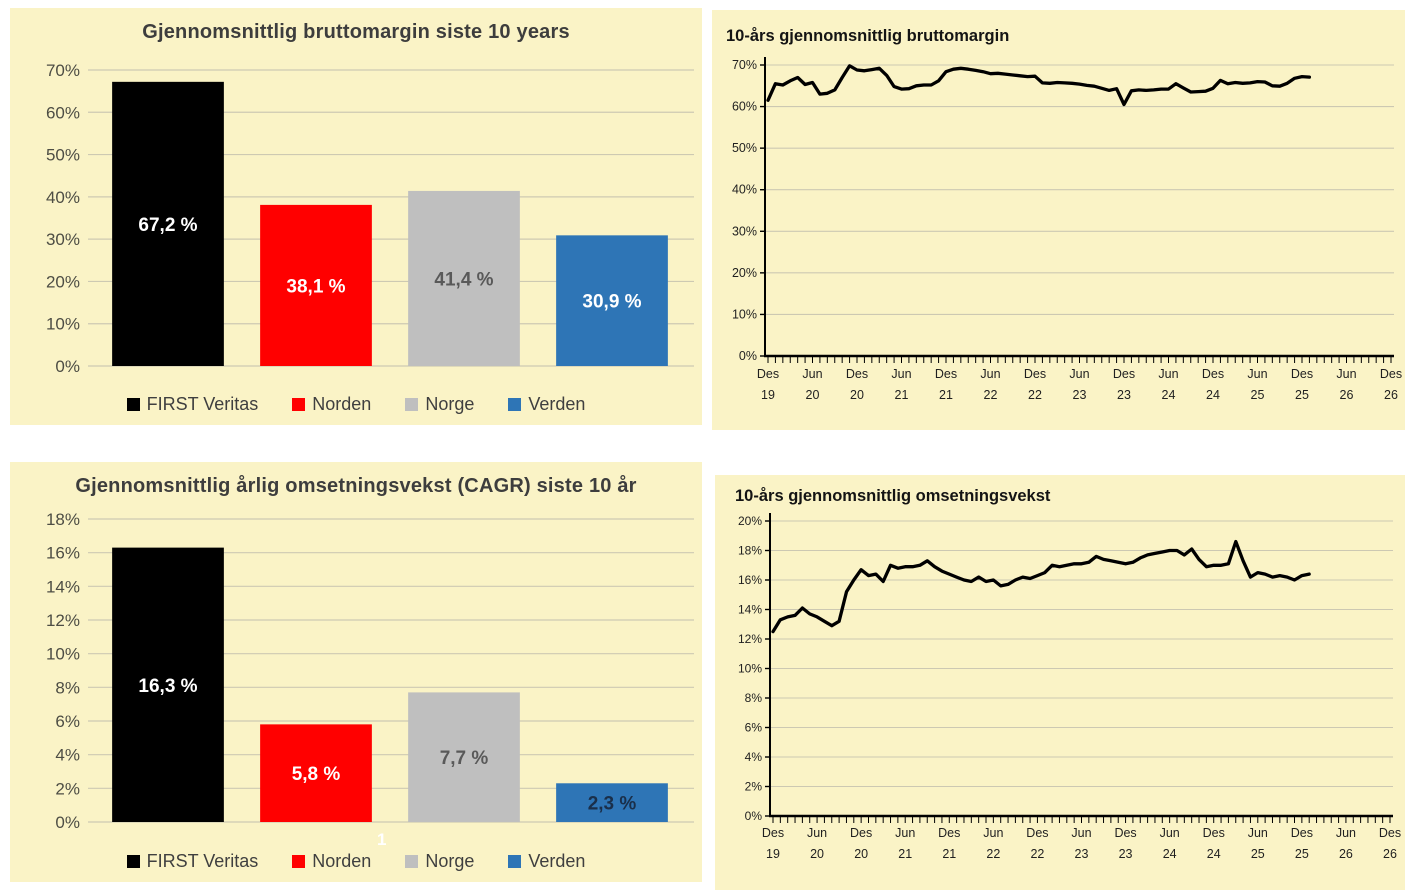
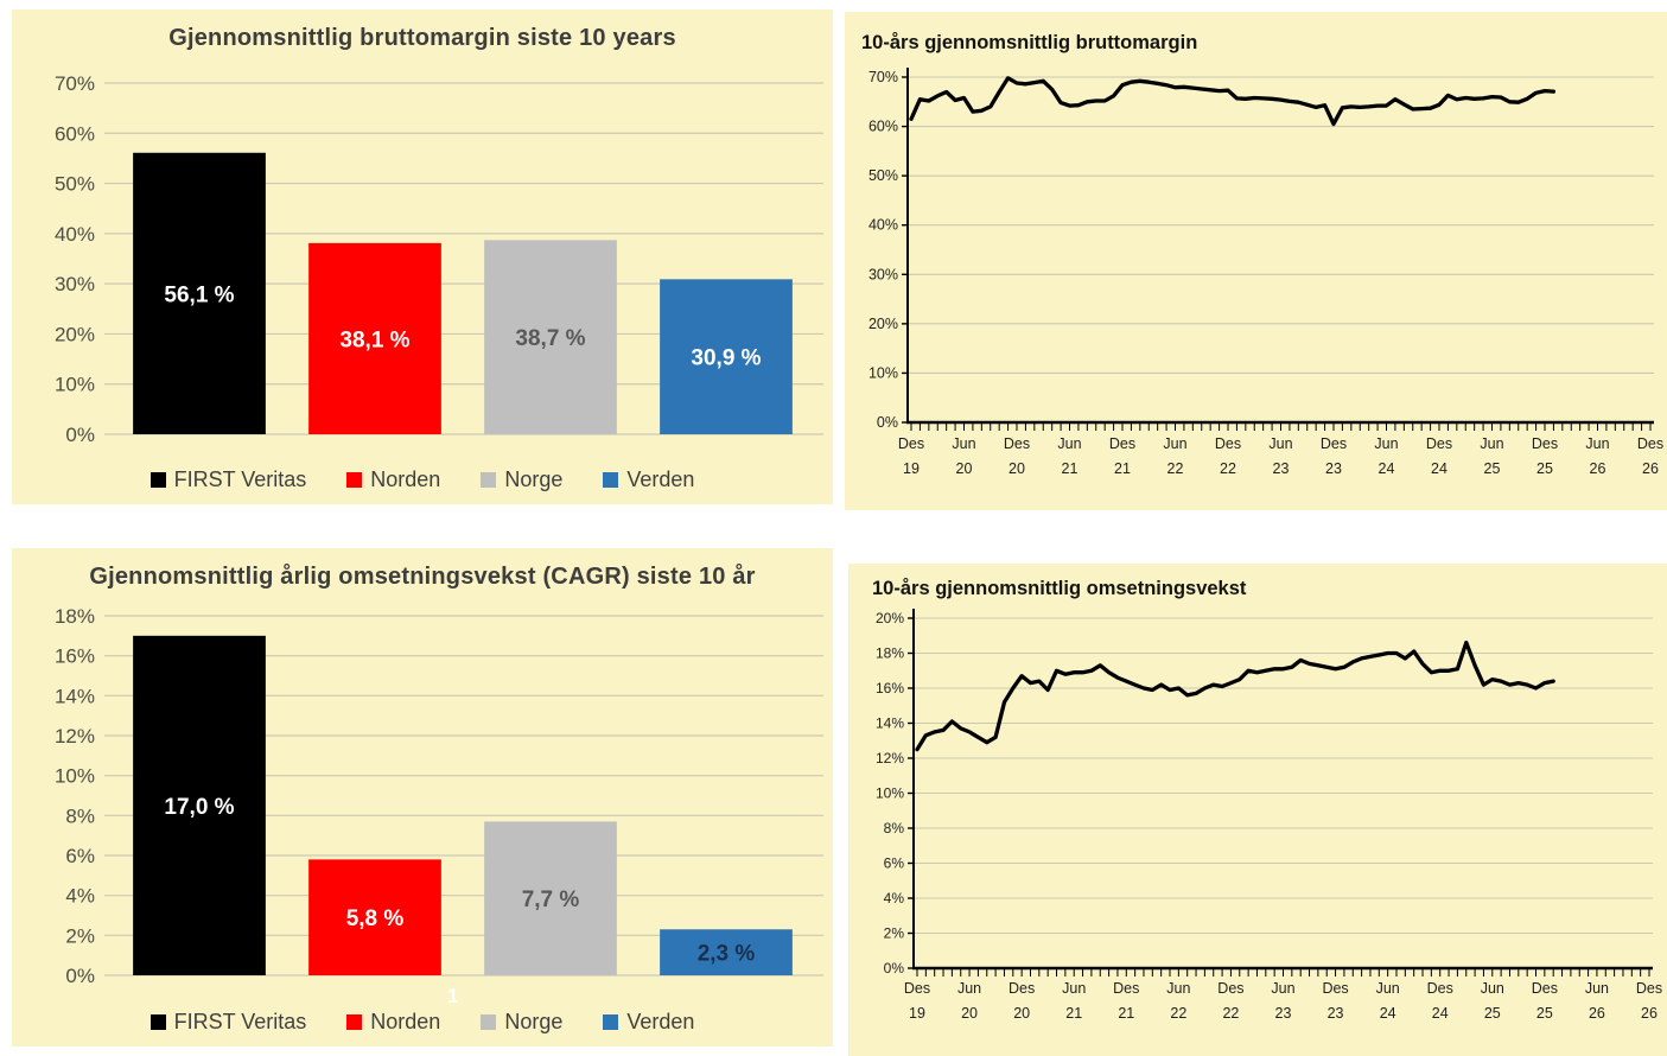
Gjennomsnittlig bruttomargin siste 10 years/FIRST Veritas: 67,2 -> 56,1
Gjennomsnittlig bruttomargin siste 10 years/Norge: 41,4 -> 38,7
Gjennomsnittlig årlig omsetningsvekst (CAGR) siste 10 år/FIRST Veritas: 16,3 -> 17,0
